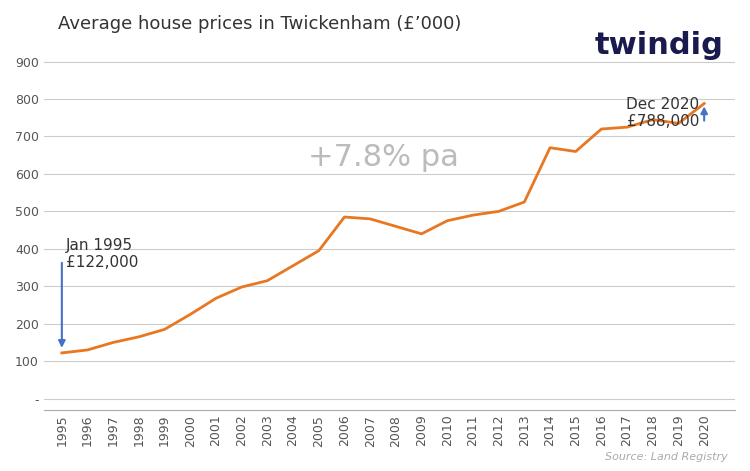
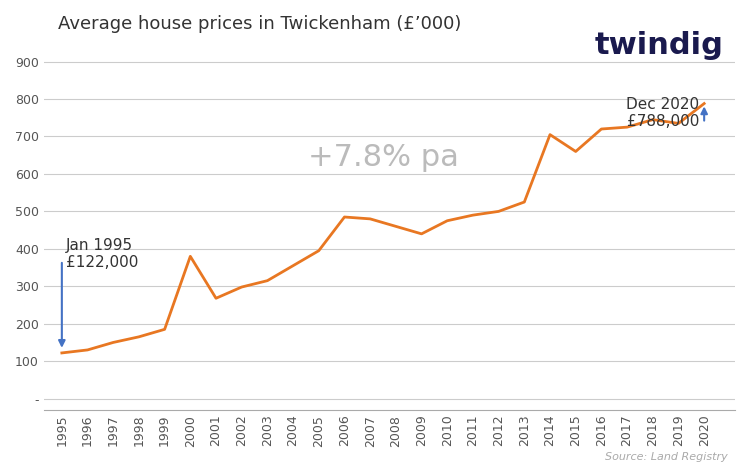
2000: 225 -> 380
2014: 670 -> 705
